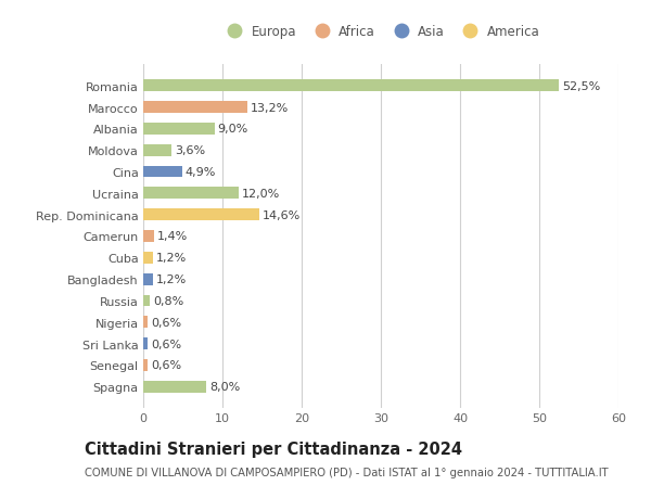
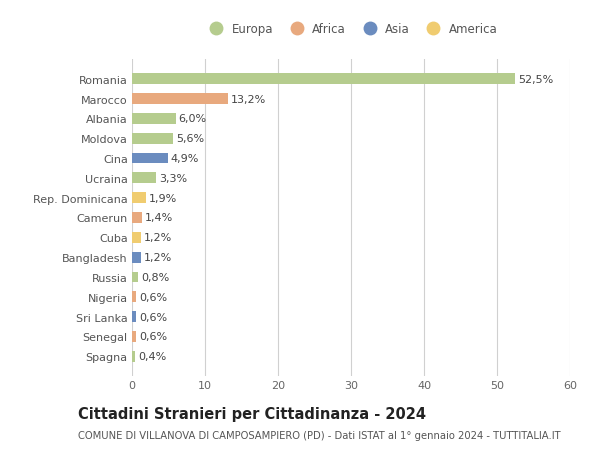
Albania: 9,0% -> 6,0%
Moldova: 3,6% -> 5,6%
Ucraina: 12,0% -> 3,3%
Rep. Dominicana: 14,6% -> 1,9%
Spagna: 8,0% -> 0,4%
